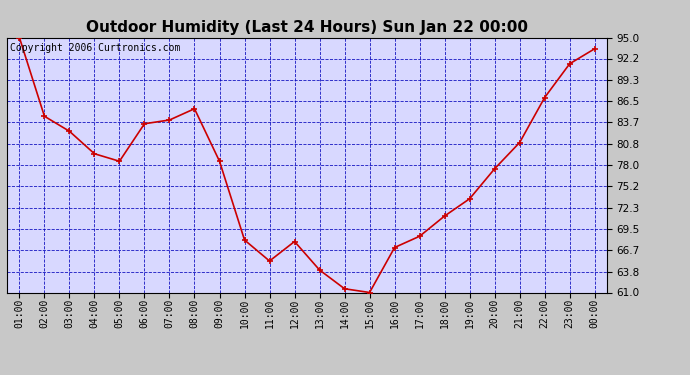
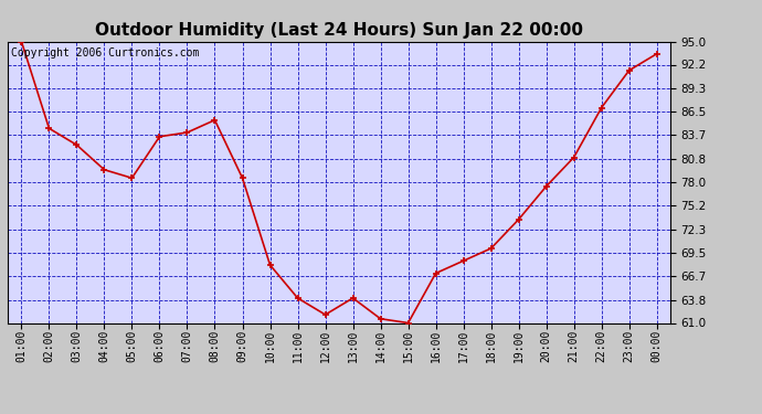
11:00: 65.2 -> 64.0
12:00: 67.8 -> 62.0
18:00: 71.2 -> 70.0
